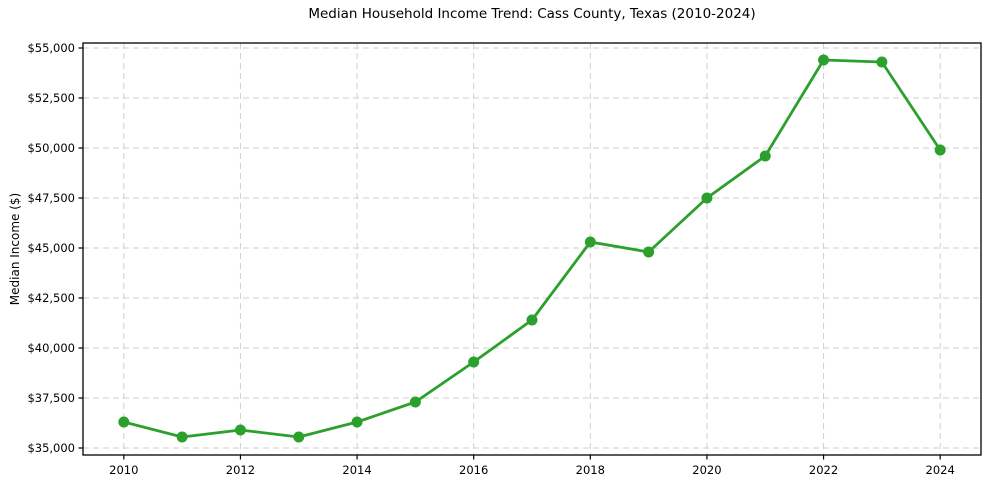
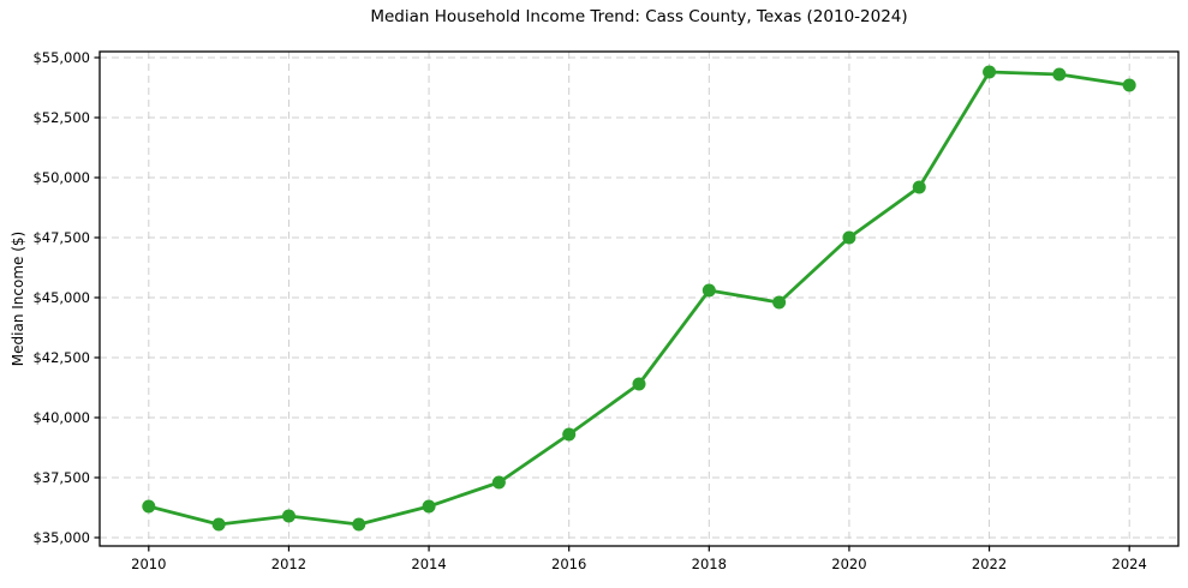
2024: $49900 -> $53800
